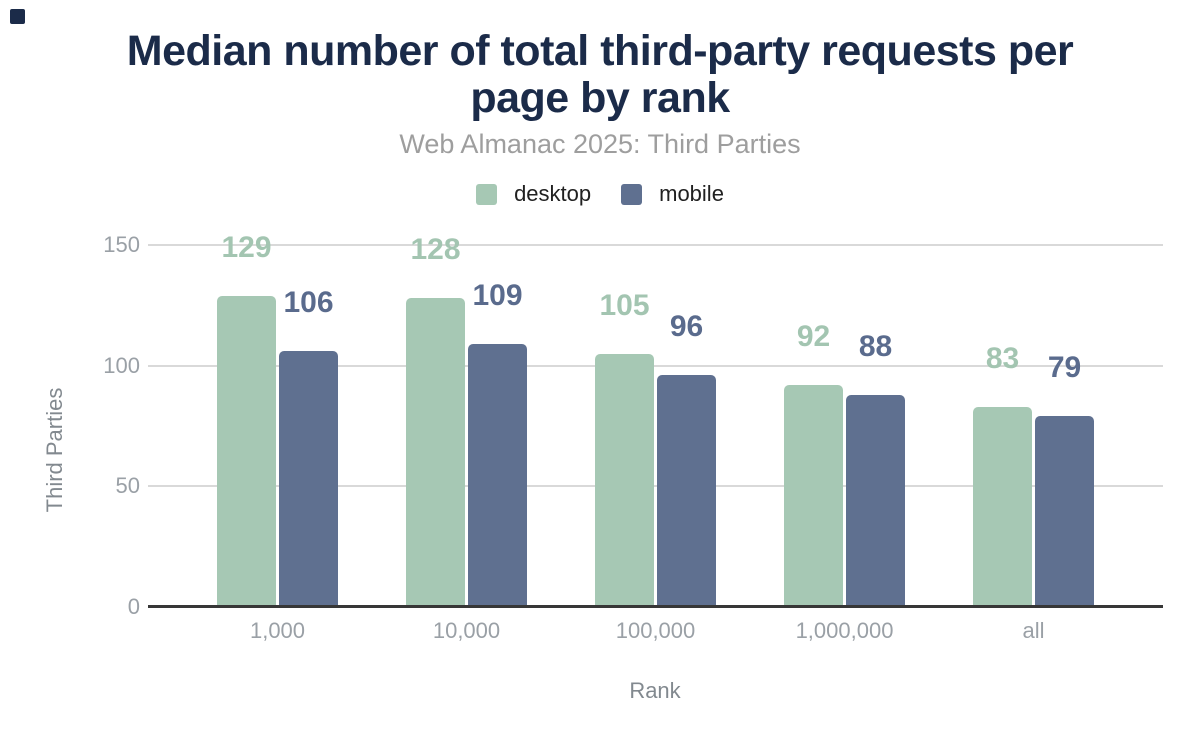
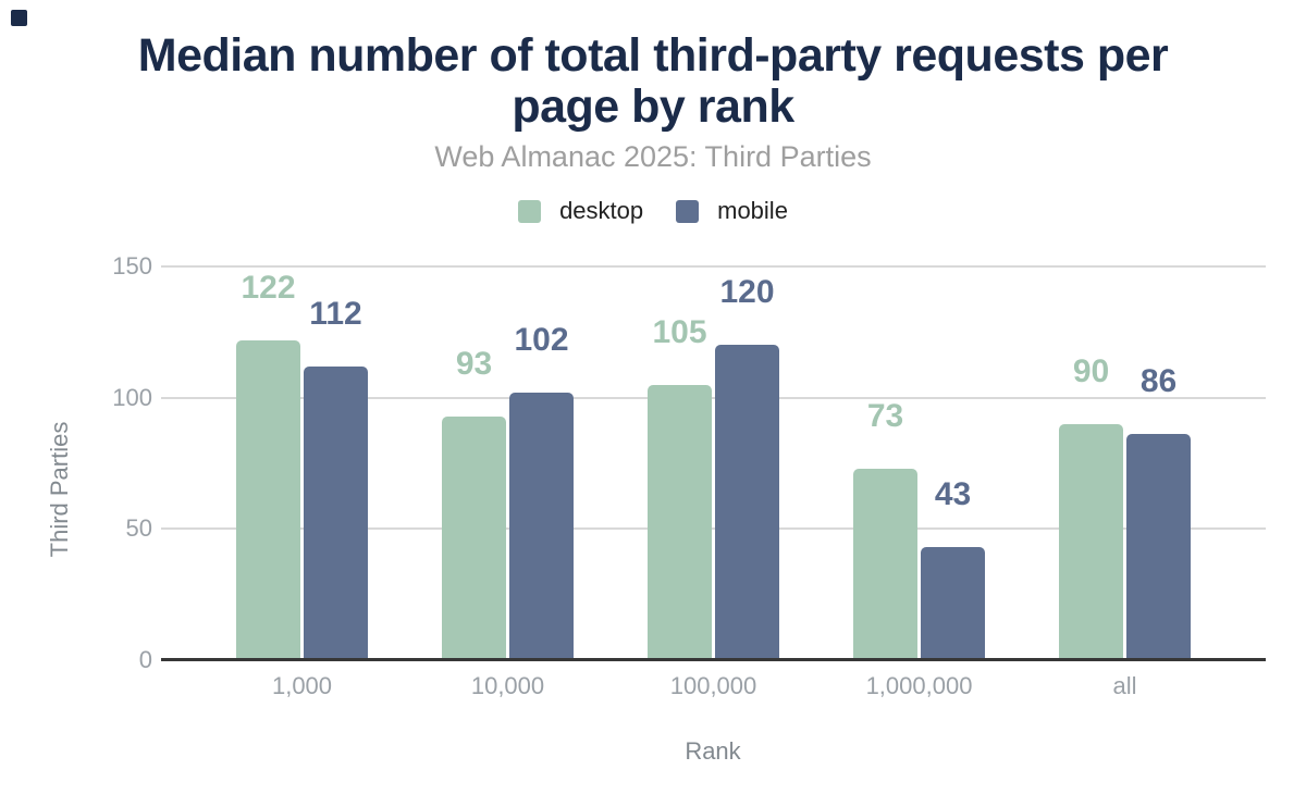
desktop/1,000: 129 -> 122
mobile/1,000: 106 -> 112
desktop/10,000: 128 -> 93
mobile/10,000: 109 -> 102
mobile/100,000: 96 -> 120
desktop/1,000,000: 92 -> 73
mobile/1,000,000: 88 -> 43
desktop/all: 83 -> 90
mobile/all: 79 -> 86
